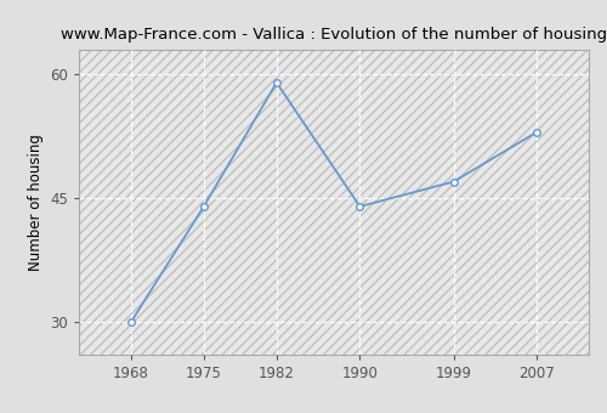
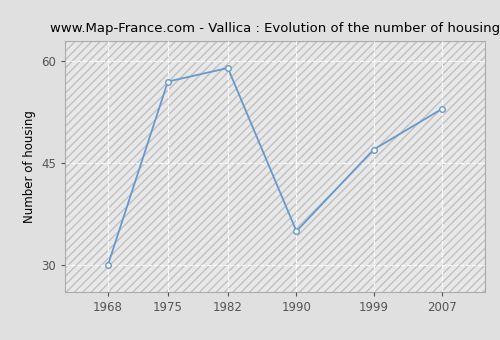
1975: 44 -> 57
1990: 44 -> 35
